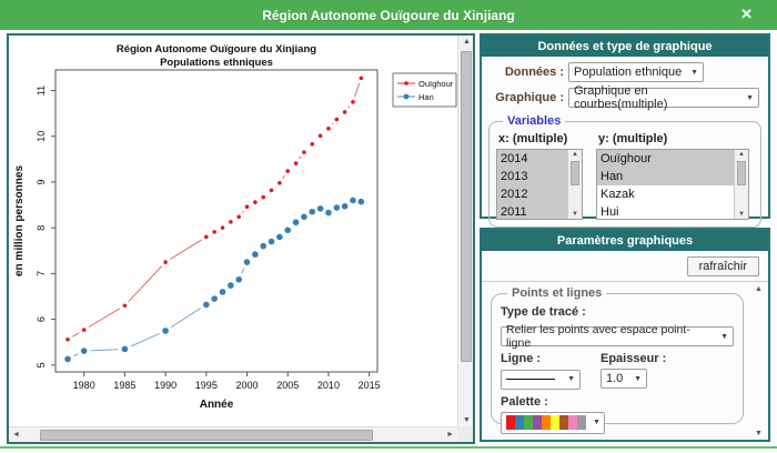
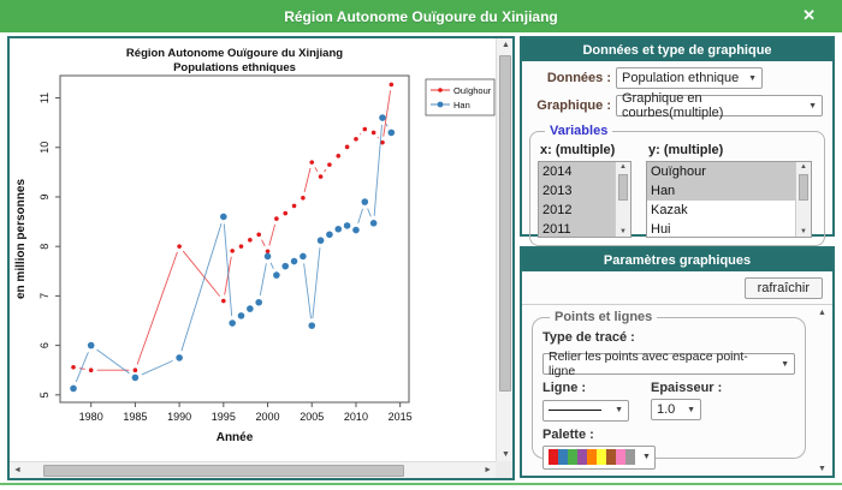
Ouïghour/1980: 5.8 -> 5.5
Han/1980: 5.3 -> 6.0
Ouïghour/1985: 6.3 -> 5.5
Ouïghour/1990: 7.2 -> 8.0
Ouïghour/1995: 7.8 -> 6.9
Han/1995: 6.3 -> 8.6
Ouïghour/2000: 8.5 -> 7.9
Han/2000: 7.2 -> 7.8
Ouïghour/2005: 9.2 -> 9.7
Han/2005: 8.0 -> 6.4
Han/2011: 8.4 -> 8.9
Ouïghour/2012: 10.5 -> 10.3
Ouïghour/2013: 10.8 -> 10.1
Han/2013: 8.6 -> 10.6
Han/2014: 8.6 -> 10.3
